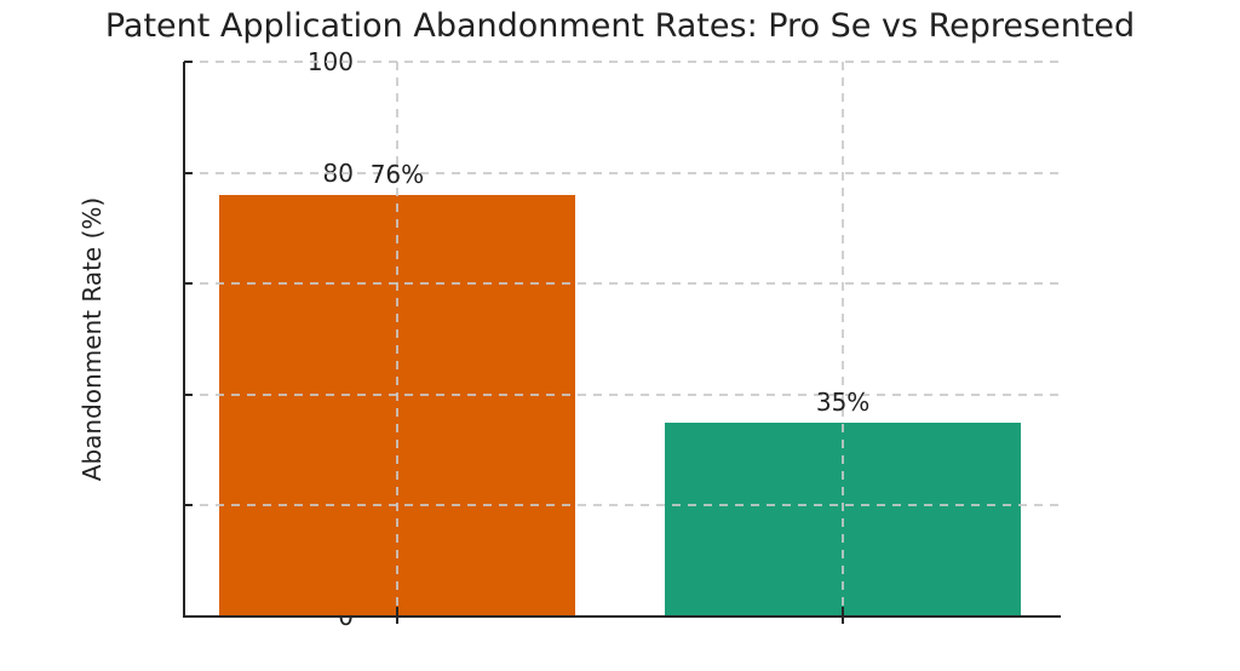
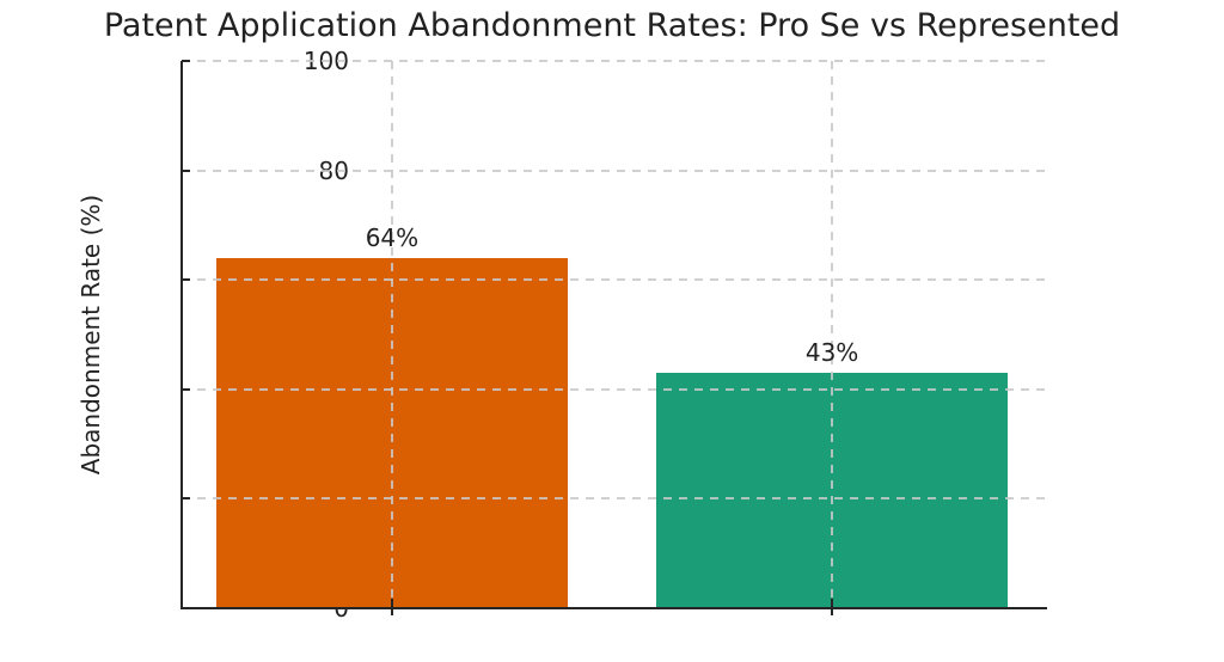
Pro Se (No Attorney): 76% -> 64%
With Attorney: 35% -> 43%
